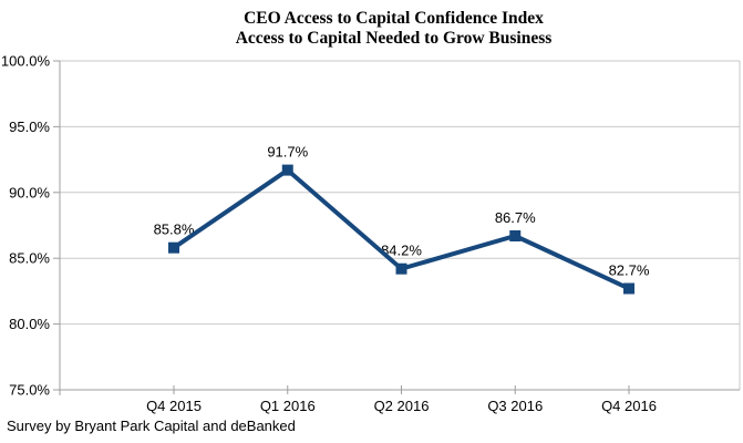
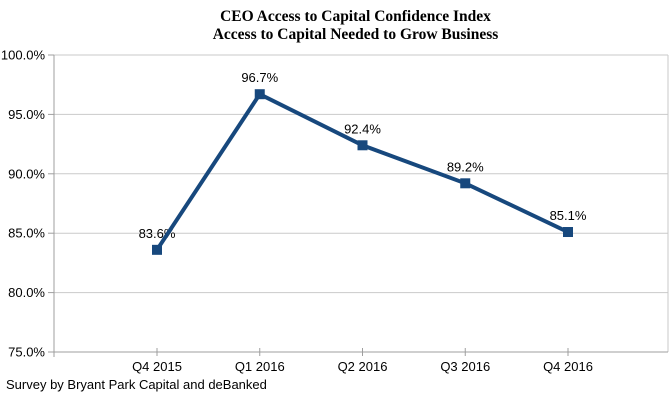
Q4 2015: 85.8% -> 83.6%
Q1 2016: 91.7% -> 96.7%
Q2 2016: 84.2% -> 92.4%
Q3 2016: 86.7% -> 89.2%
Q4 2016: 82.7% -> 85.1%
